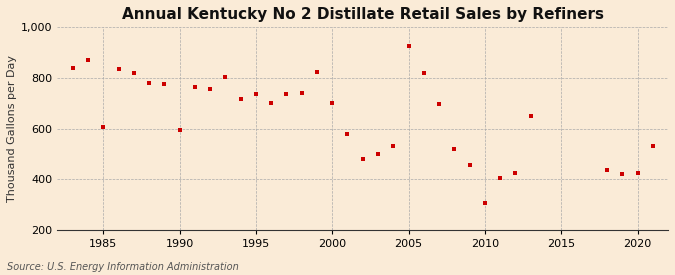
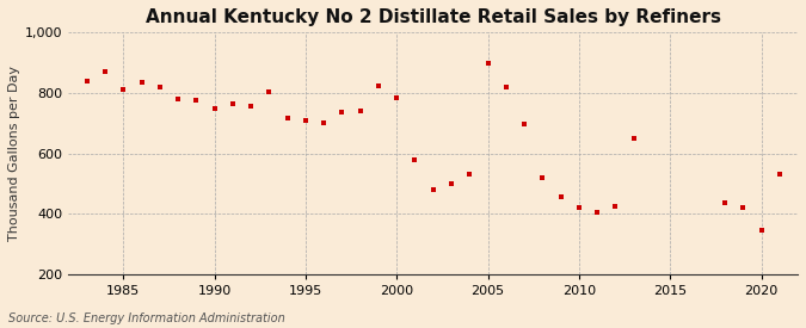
1985: 605 -> 810
1990: 595 -> 750
1995: 735 -> 710
2000: 700 -> 785
2005: 925 -> 900
2010: 305 -> 420
2020: 425 -> 345
